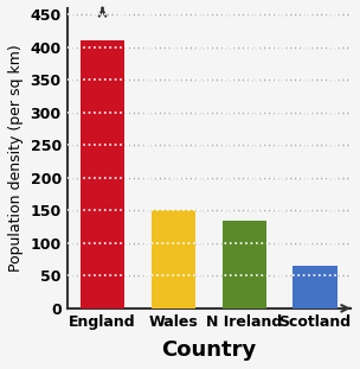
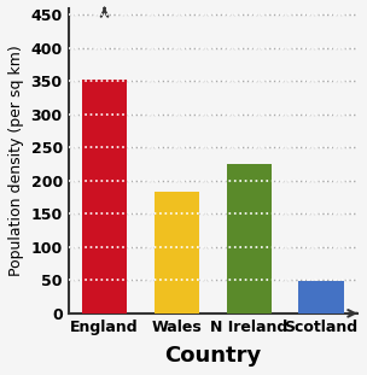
England: 410 -> 352
Wales: 150 -> 184
N Ireland: 135 -> 226
Scotland: 65 -> 48
